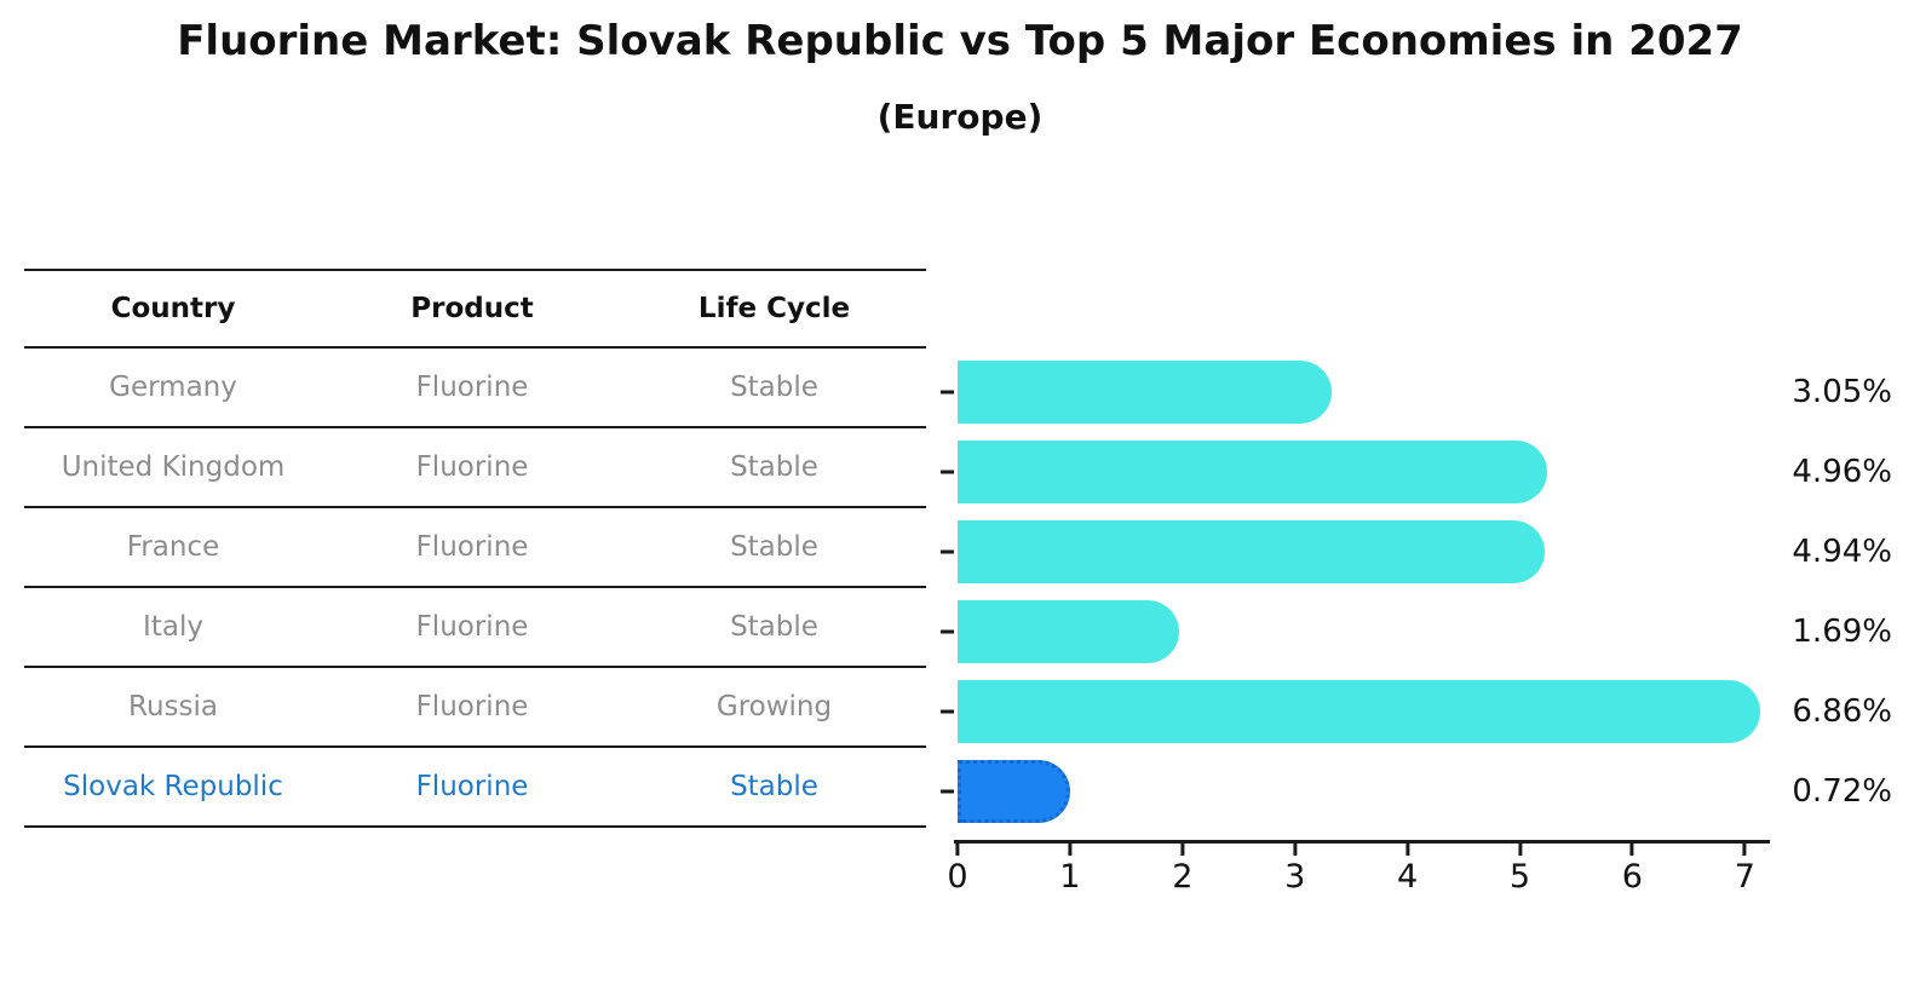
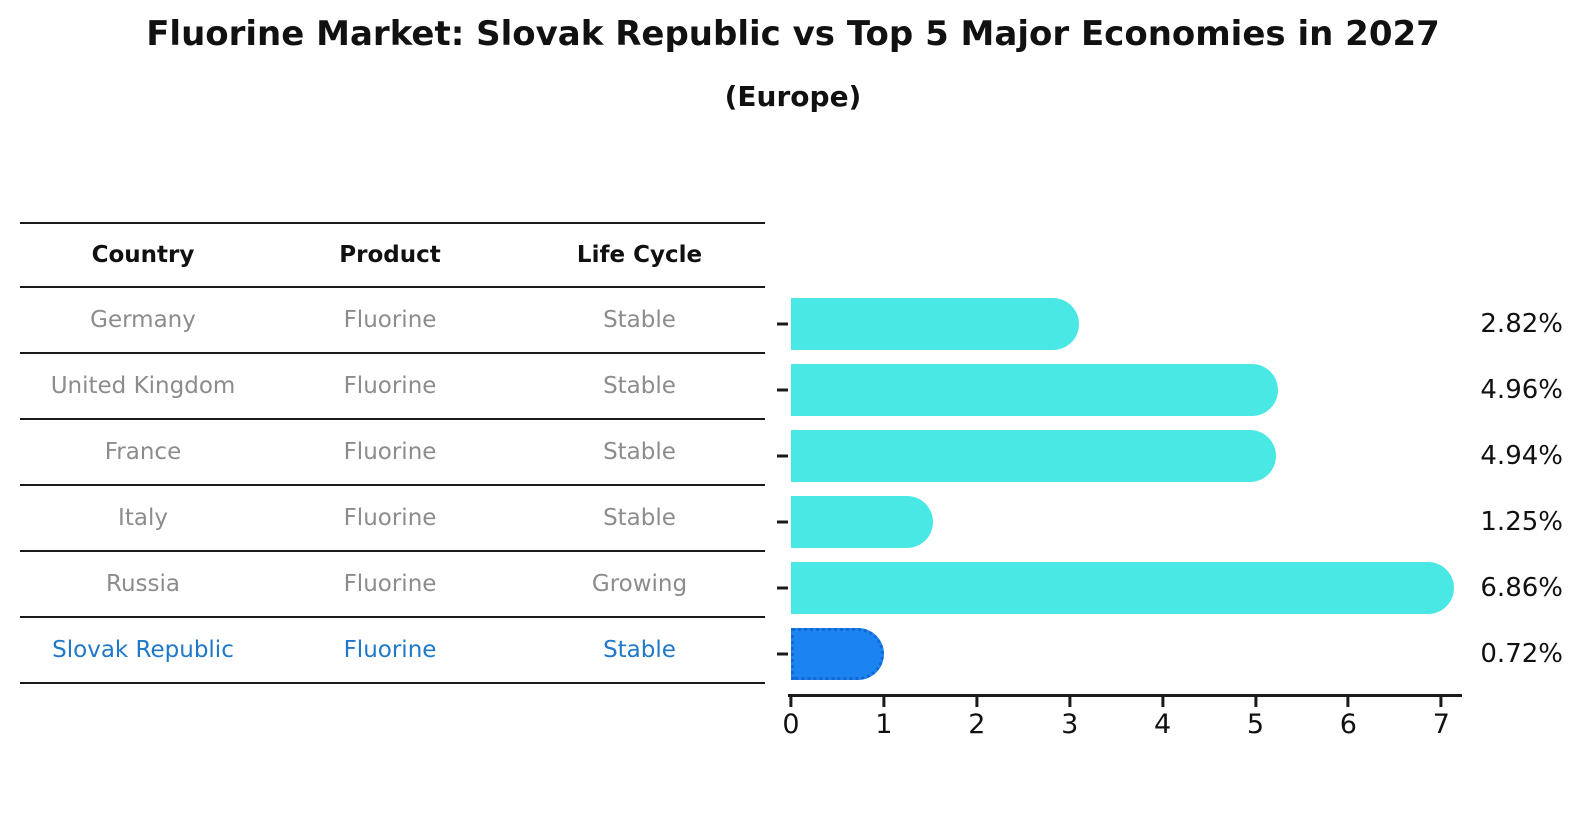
Germany: 3.05% -> 2.82%
Italy: 1.69% -> 1.25%
